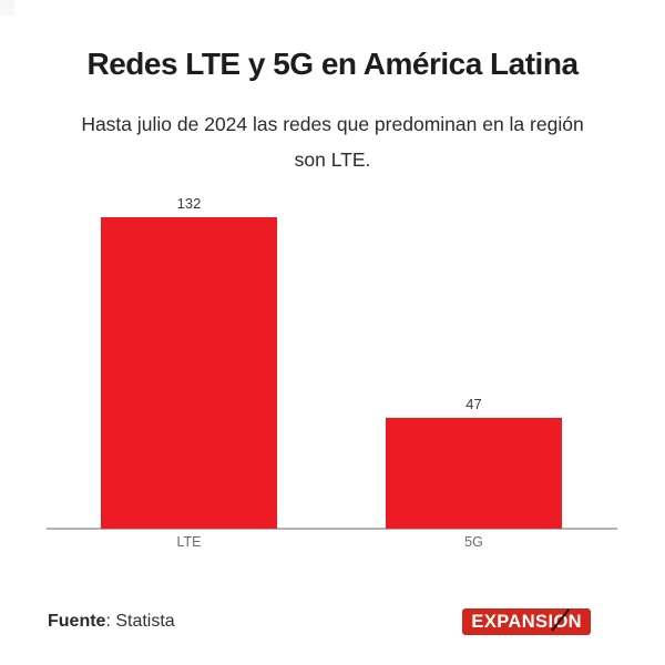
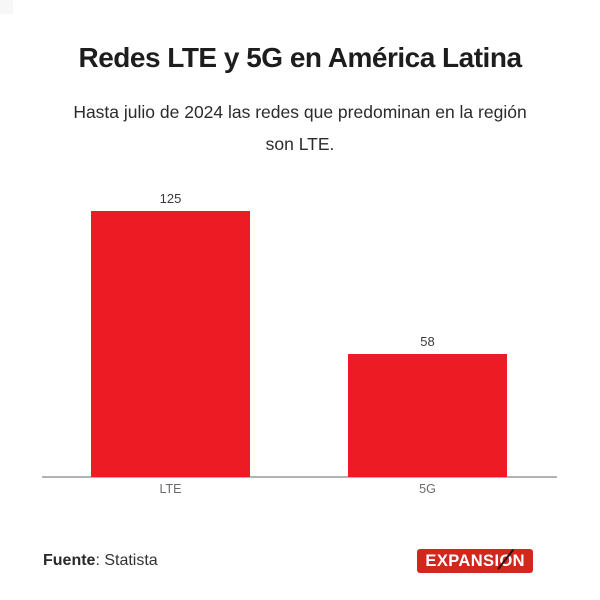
LTE: 132 -> 125
5G: 47 -> 58
